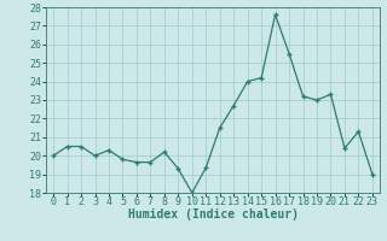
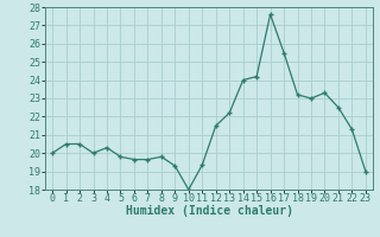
8: 20.2 -> 19.8
13: 22.7 -> 22.2
21: 20.4 -> 22.5
